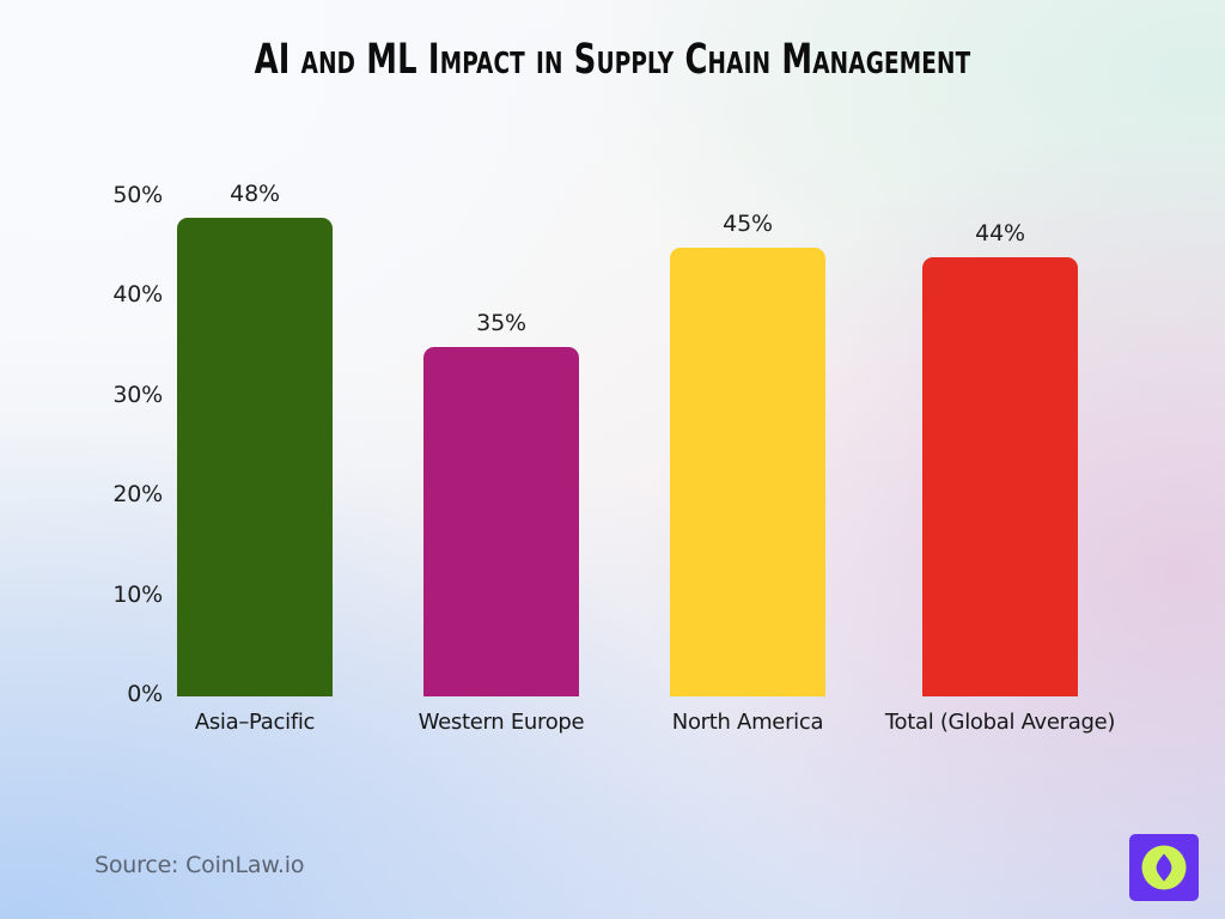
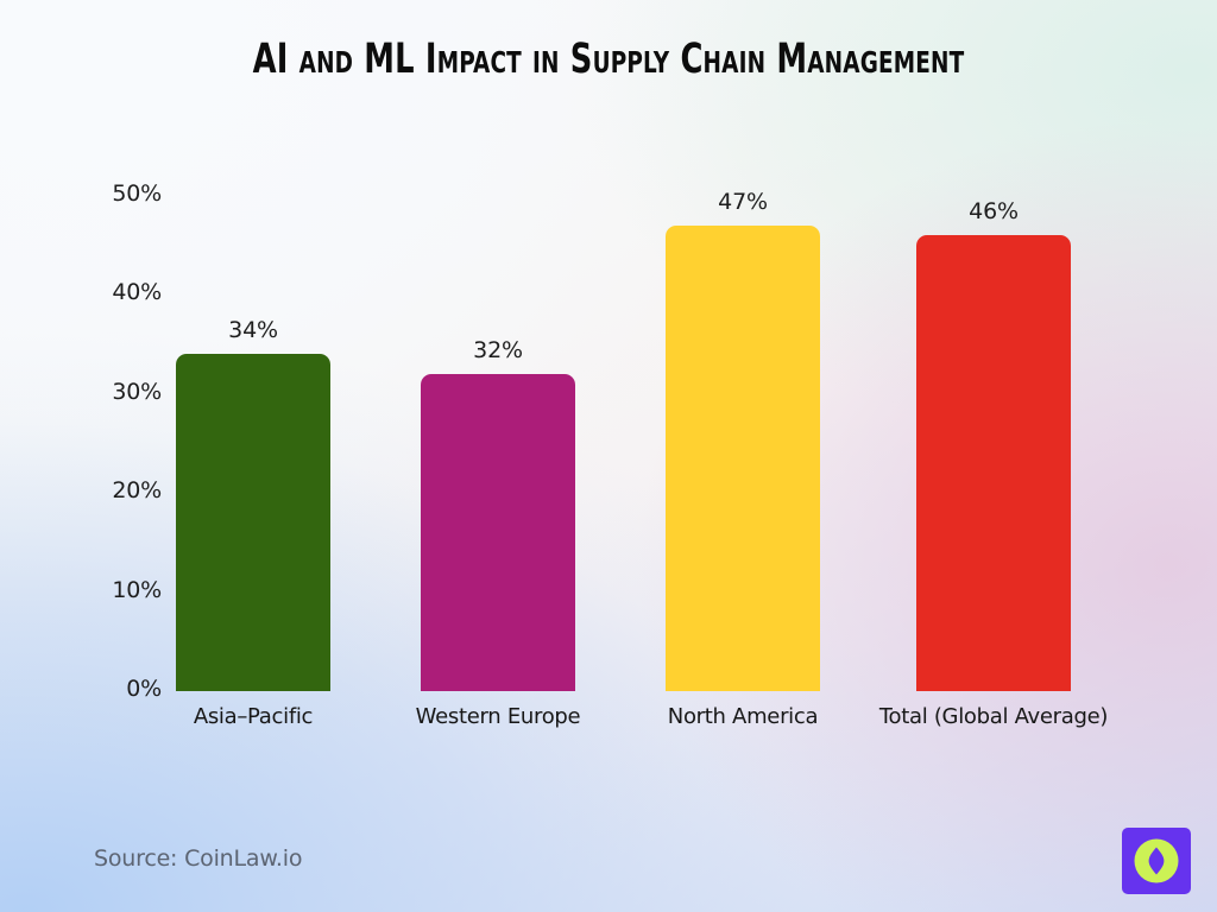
Asia–Pacific: 48% -> 34%
Western Europe: 35% -> 32%
North America: 45% -> 47%
Total (Global Average): 44% -> 46%
